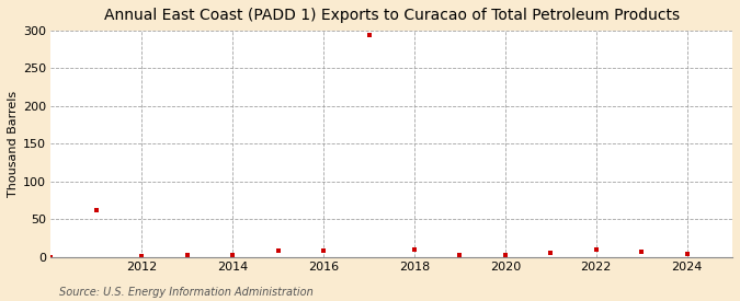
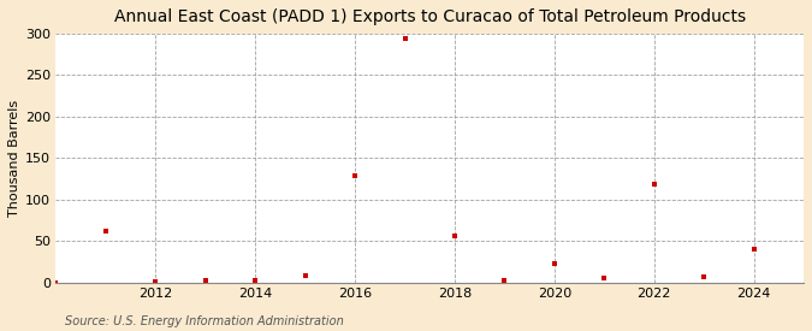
2016: 8 -> 128
2018: 10 -> 56
2020: 2 -> 22
2022: 9 -> 118
2024: 4 -> 40
